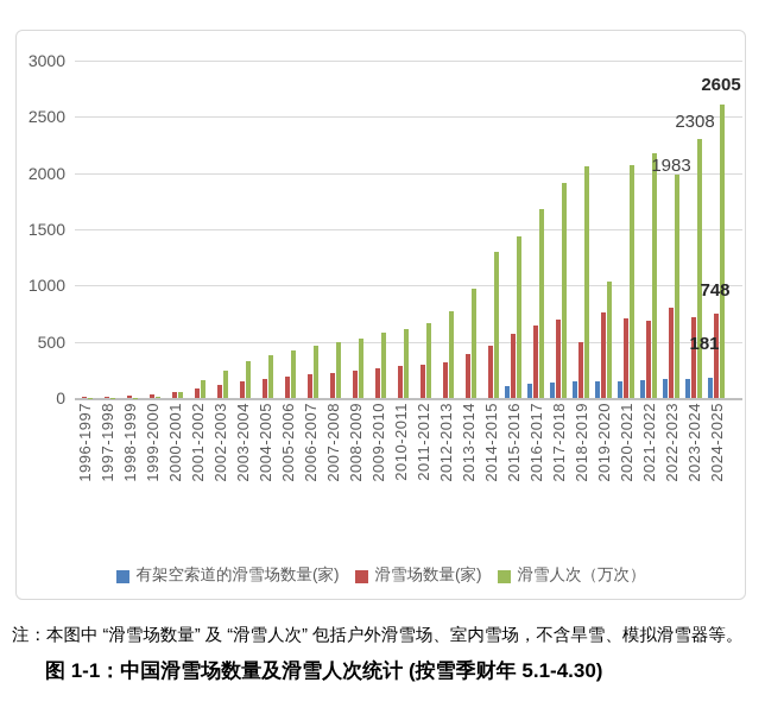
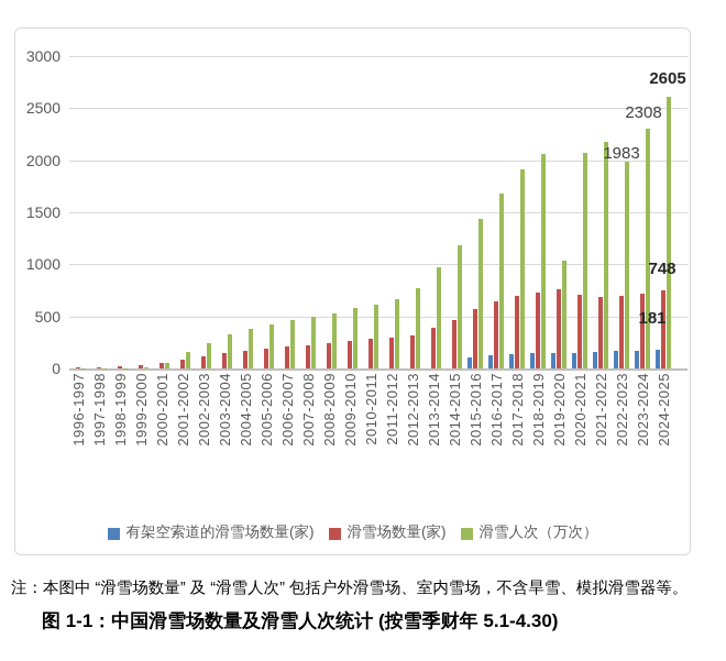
滑雪人次（万次）/2014-2015: 1300 -> 1200
滑雪场数量(家)/2018-2019: 500 -> 700
滑雪场数量(家)/2022-2023: 800 -> 700
